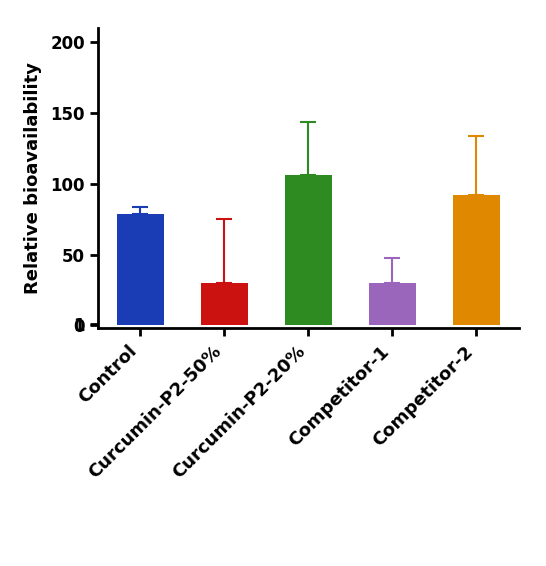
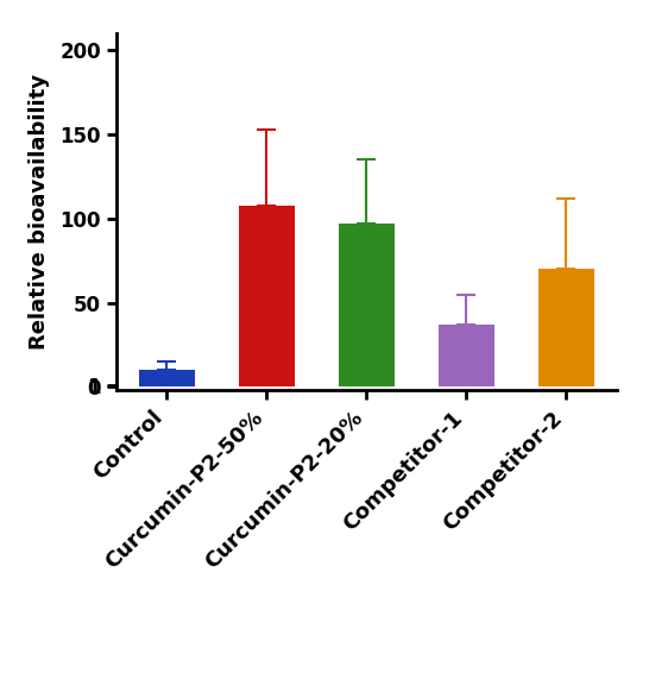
Control: 79 -> 10
Curcumin-P2-50%: 30 -> 108
Curcumin-P2-20%: 106 -> 97
Competitor-1: 30 -> 37
Competitor-2: 92 -> 70
